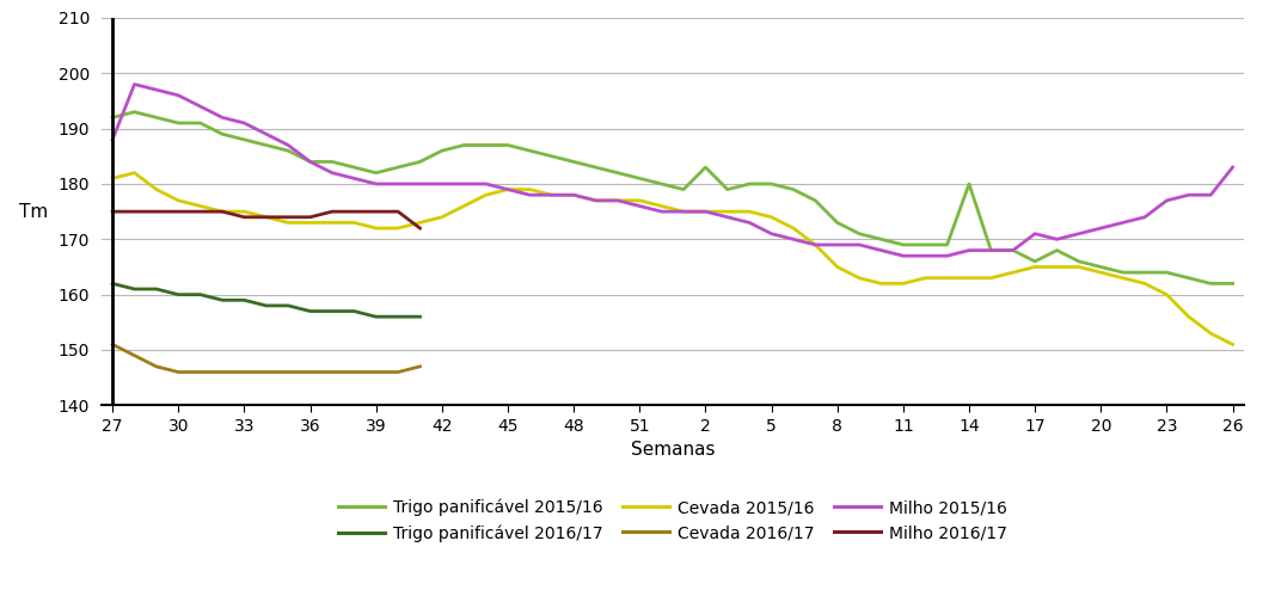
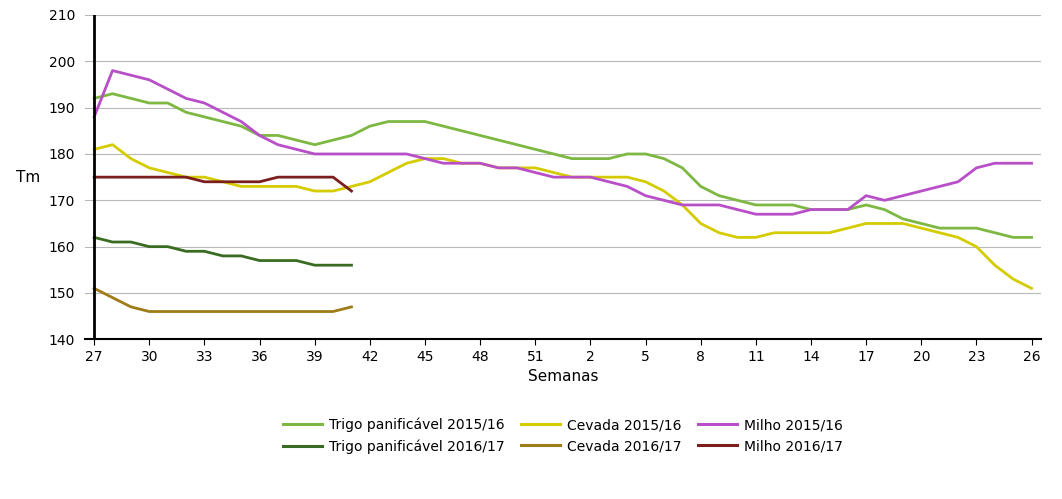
Trigo panificável 2015/16/2: 183 -> 179
Trigo panificável 2015/16/14: 180 -> 168
Trigo panificável 2015/16/17: 166 -> 169
Milho 2015/16/26: 183 -> 178
